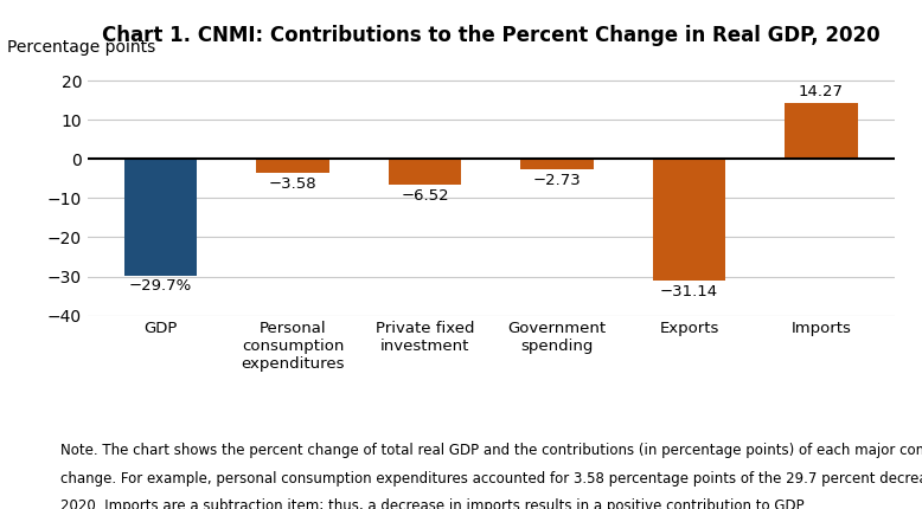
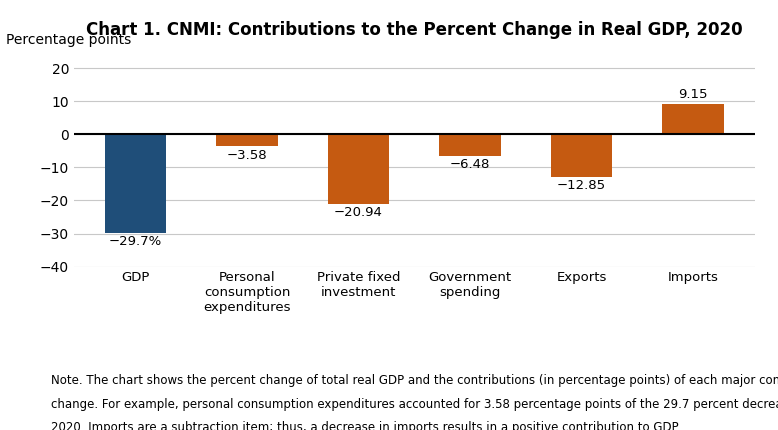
Private fixed investment: −6.52 -> −20.94
Government spending: −2.73 -> −6.48
Exports: −31.14 -> −12.85
Imports: 14.27 -> 9.15
